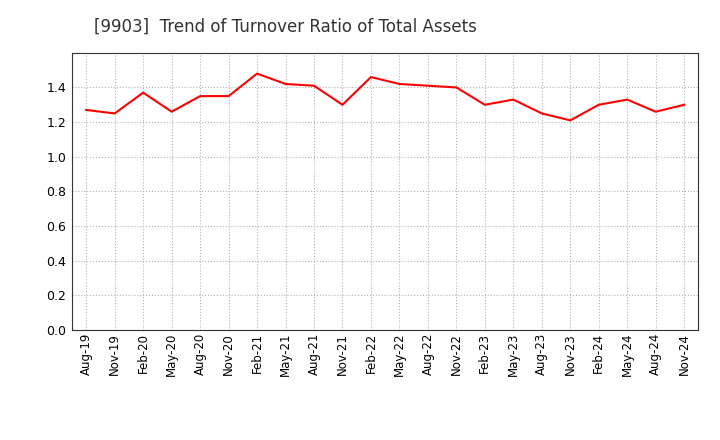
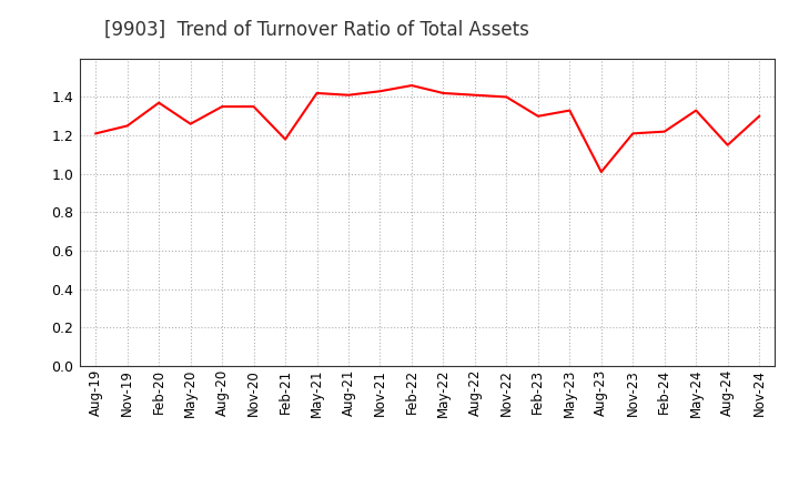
Aug-19: 1.27 -> 1.21
Feb-21: 1.48 -> 1.18
Nov-21: 1.30 -> 1.43
Aug-23: 1.25 -> 1.01
Feb-24: 1.30 -> 1.22
Aug-24: 1.26 -> 1.15
